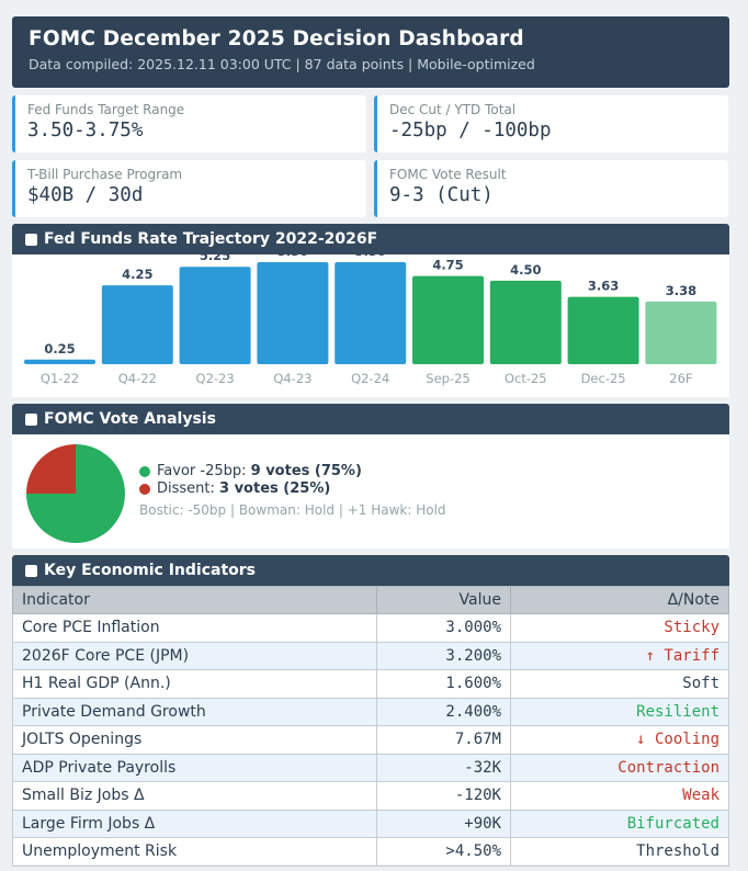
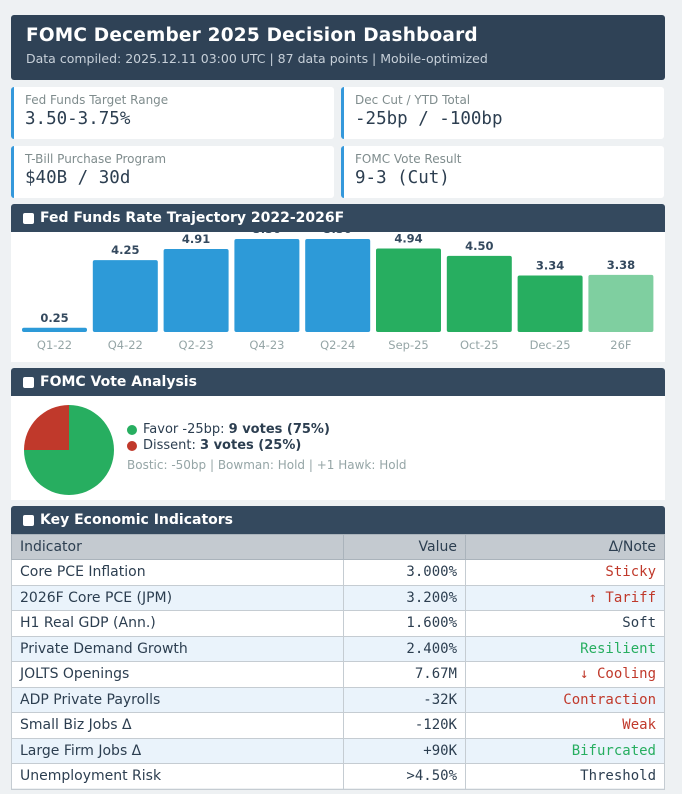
Q2-23: 5.25 -> 4.91
Sep-25: 4.75 -> 4.94
Dec-25: 3.63 -> 3.34
